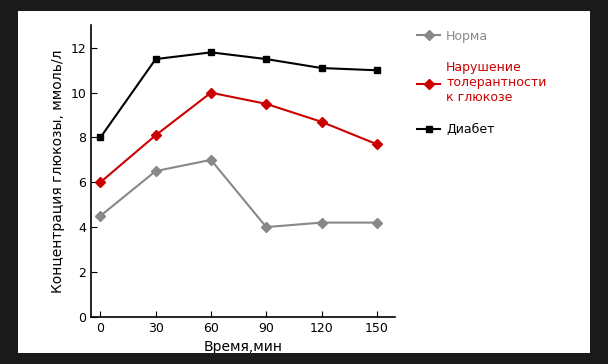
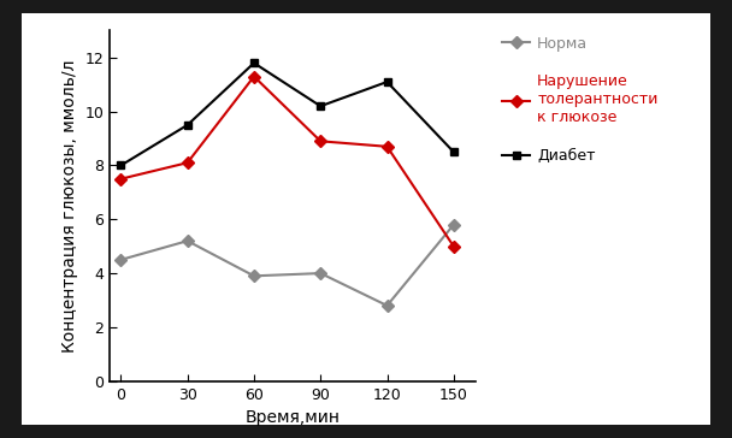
Нарушение толерантности к глюкозе/0: 6.0 -> 7.5
Норма/30: 6.5 -> 5.2
Диабет/30: 11.5 -> 9.5
Норма/60: 7.0 -> 3.9
Нарушение толерантности к глюкозе/60: 10.0 -> 11.3
Нарушение толерантности к глюкозе/90: 9.5 -> 8.9
Диабет/90: 11.5 -> 10.2
Норма/120: 4.2 -> 2.8
Норма/150: 4.2 -> 5.8
Нарушение толерантности к глюкозе/150: 7.7 -> 5.0
Диабет/150: 11.0 -> 8.5
